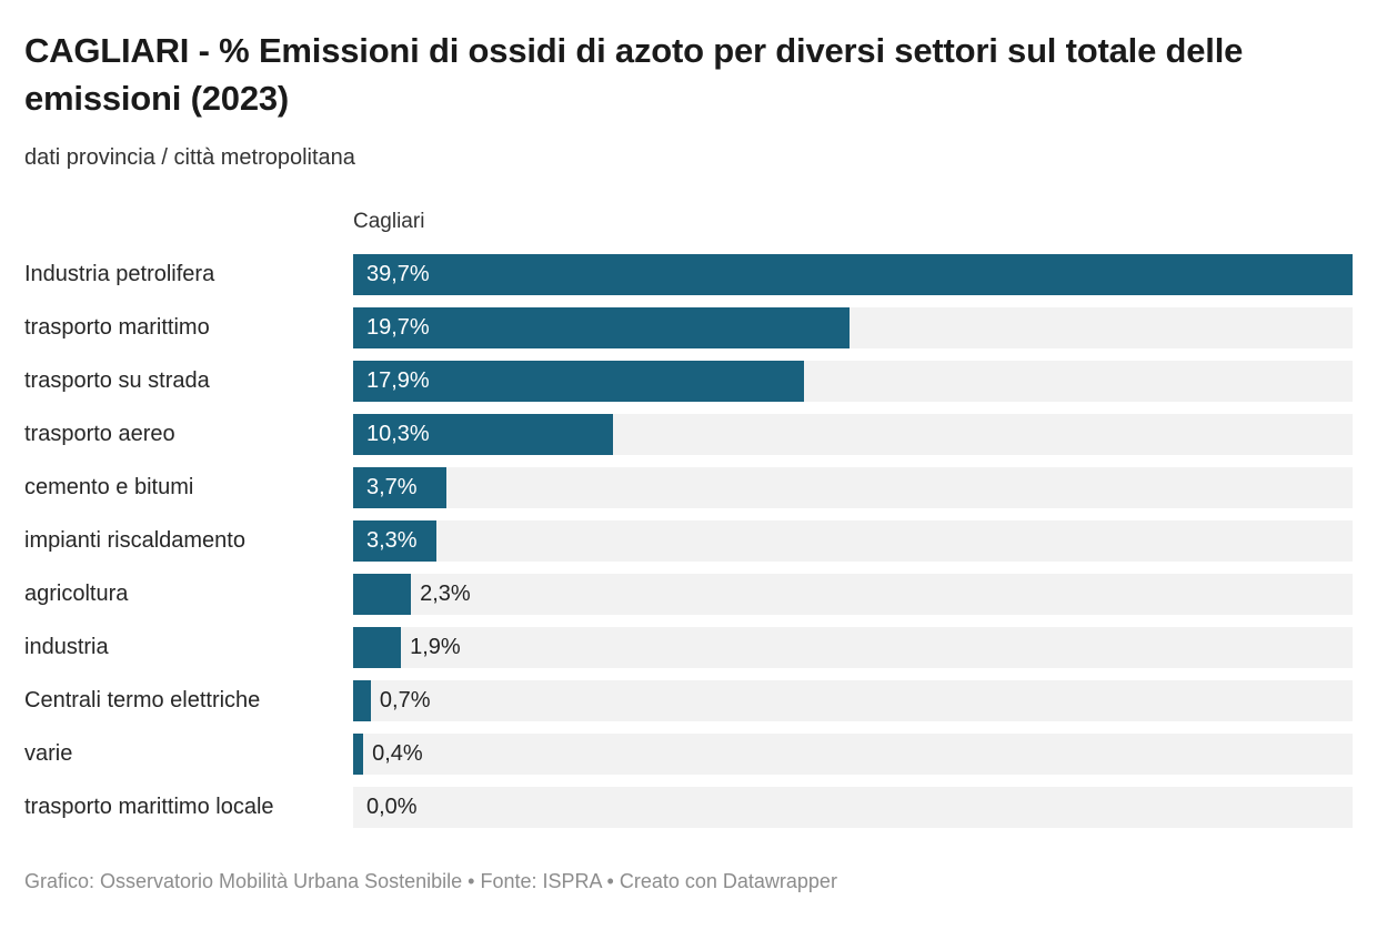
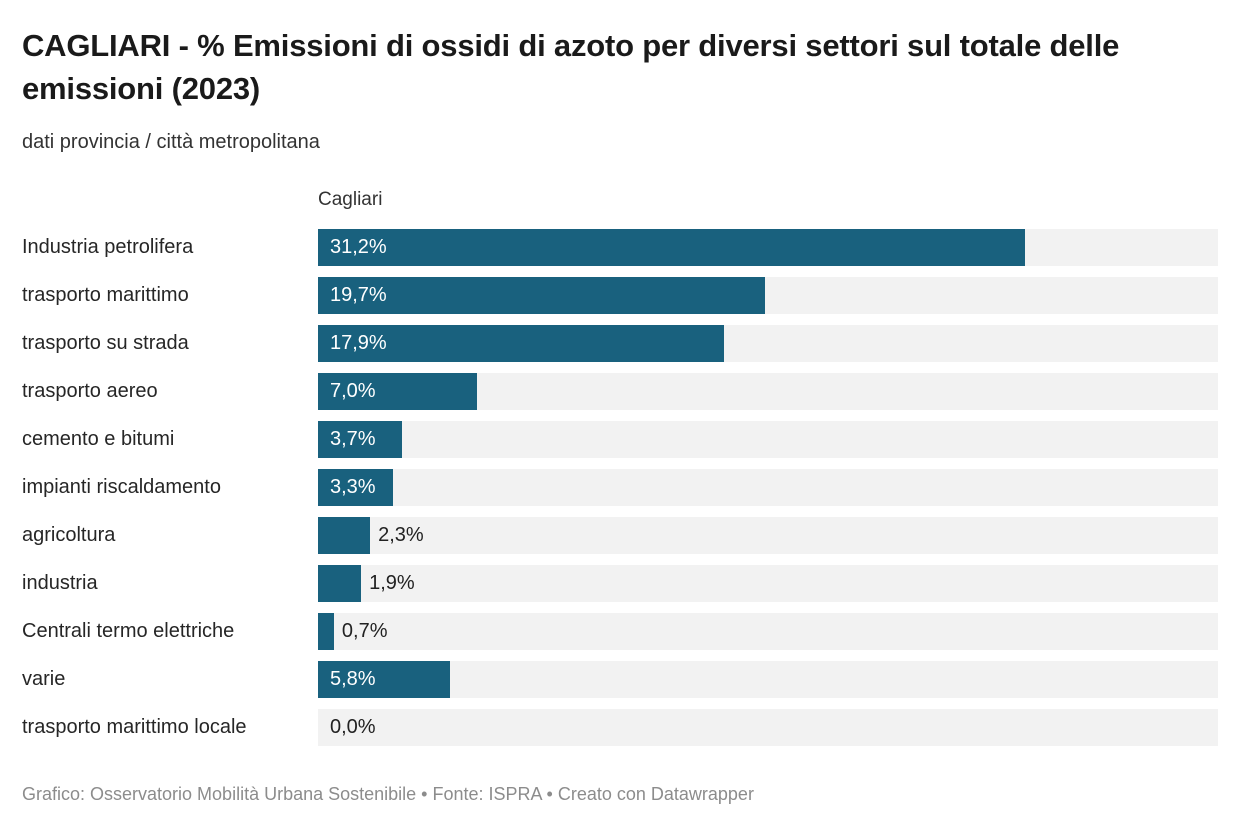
Industria petrolifera: 39,7% -> 31,2%
trasporto aereo: 10,3% -> 7,0%
varie: 0,4% -> 5,8%
